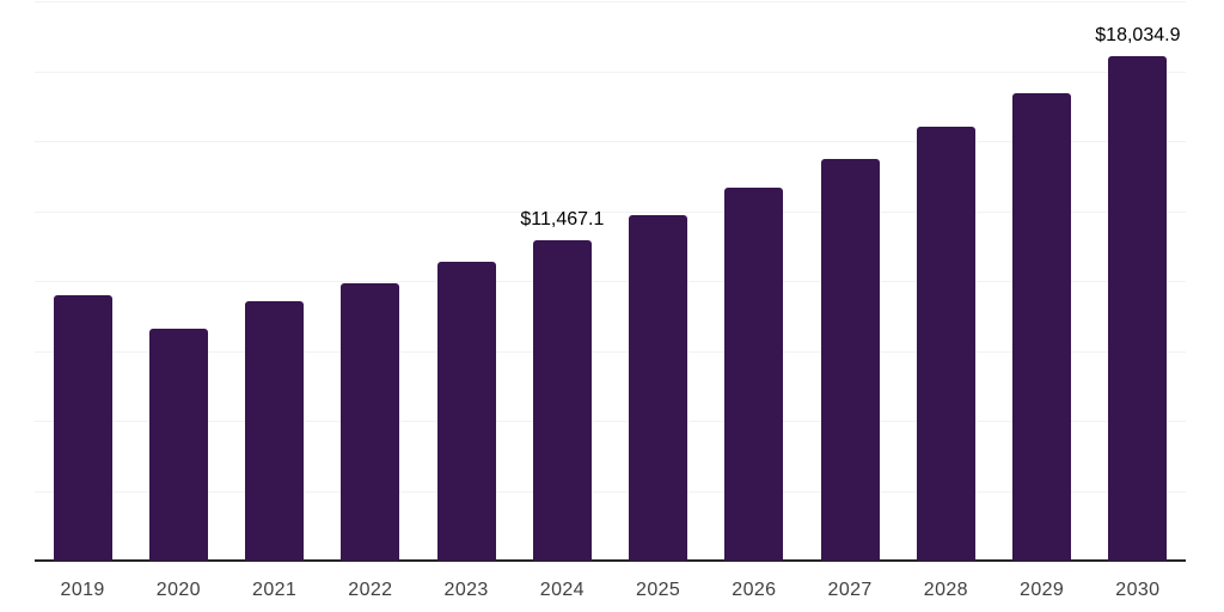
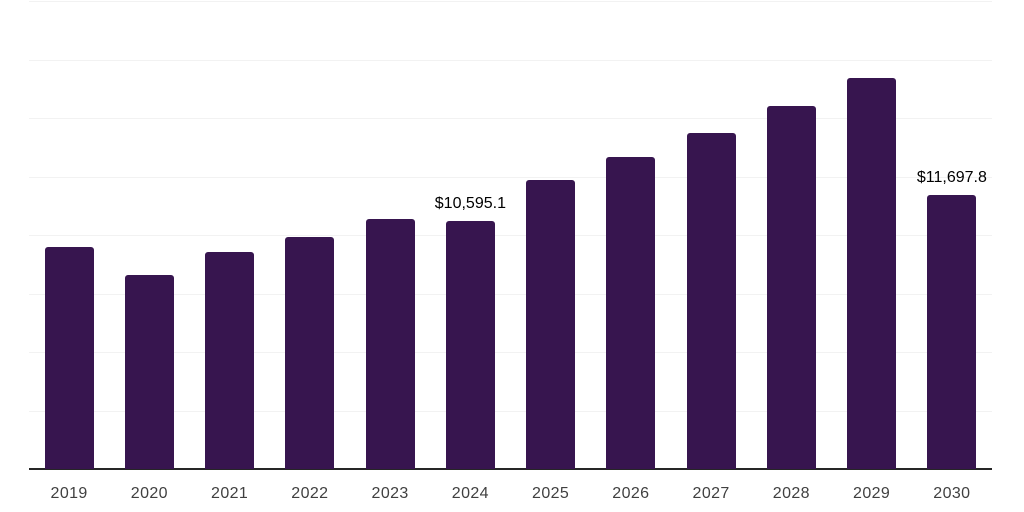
2024: $11,467.1 -> $10,595.1
2030: $18,034.9 -> $11,697.8
